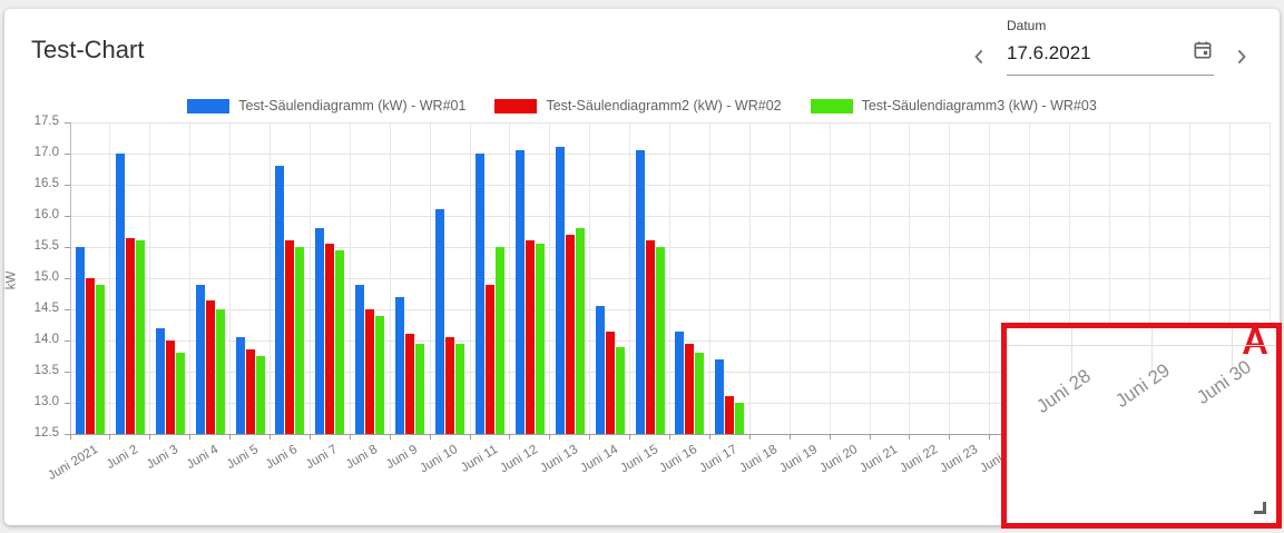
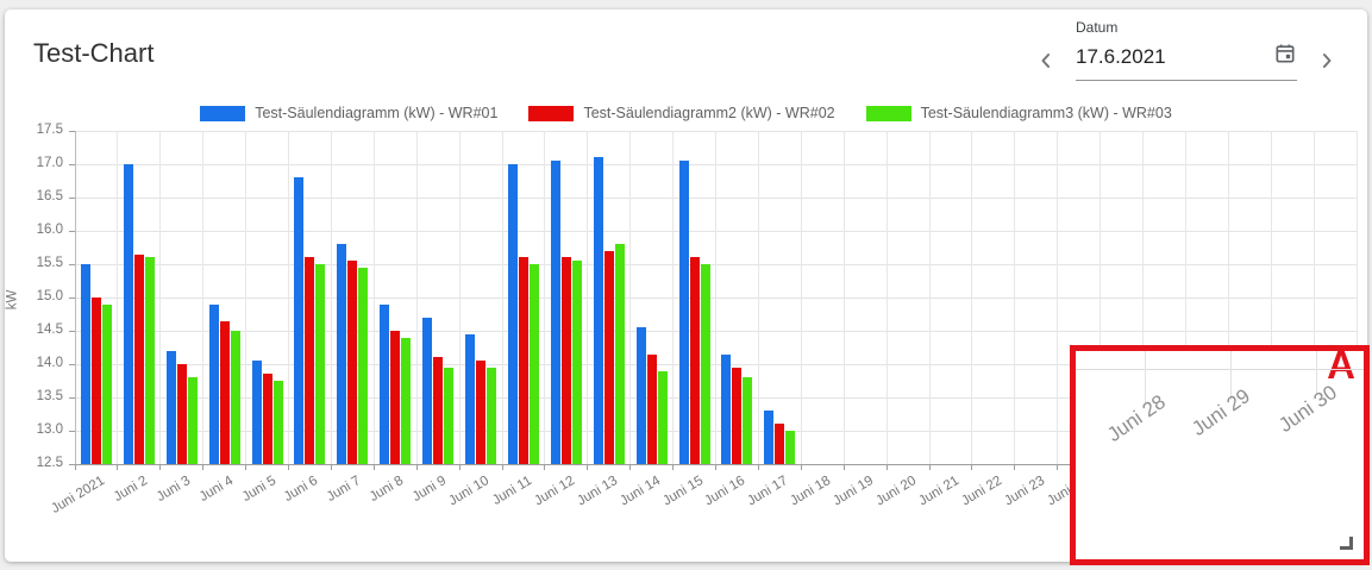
Test-Säulendiagramm (kW) - WR#01/Juni 10: 16.1 -> 14.4
Test-Säulendiagramm2 (kW) - WR#02/Juni 11: 14.9 -> 15.6
Test-Säulendiagramm (kW) - WR#01/Juni 17: 13.7 -> 13.3
